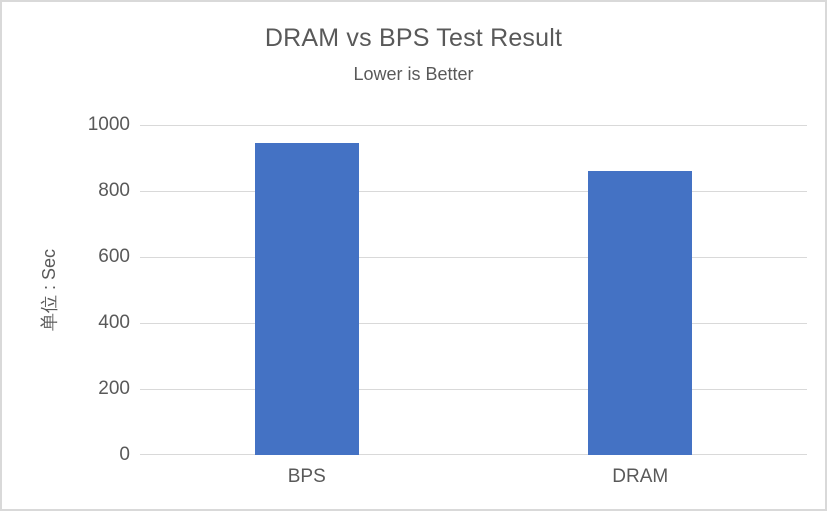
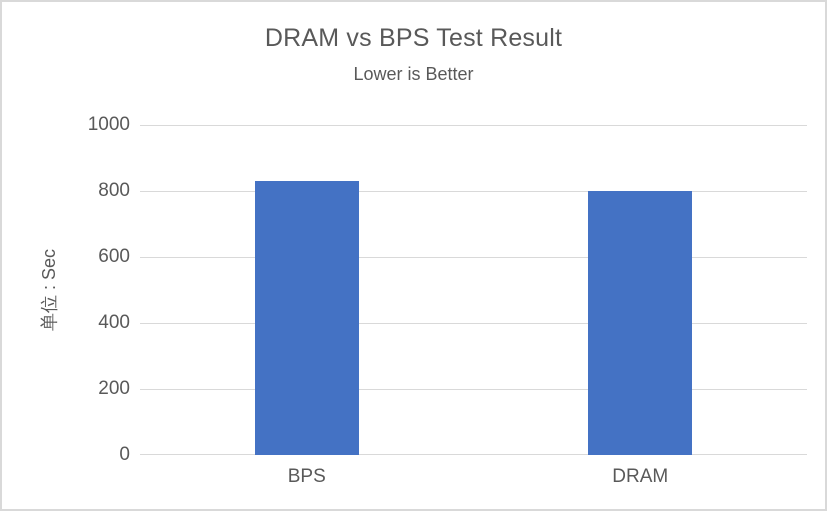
BPS: 940 -> 830
DRAM: 860 -> 800
